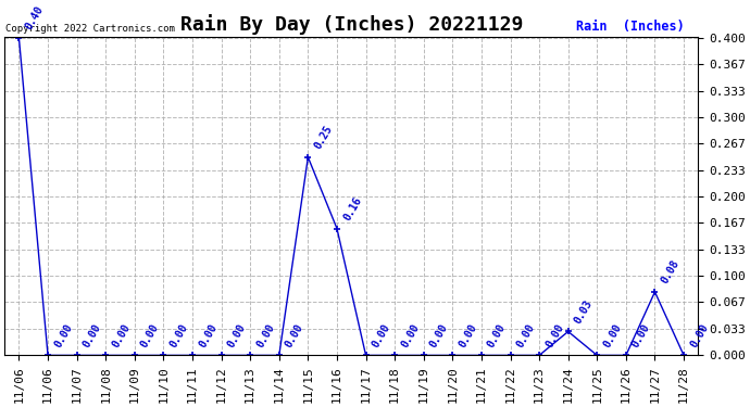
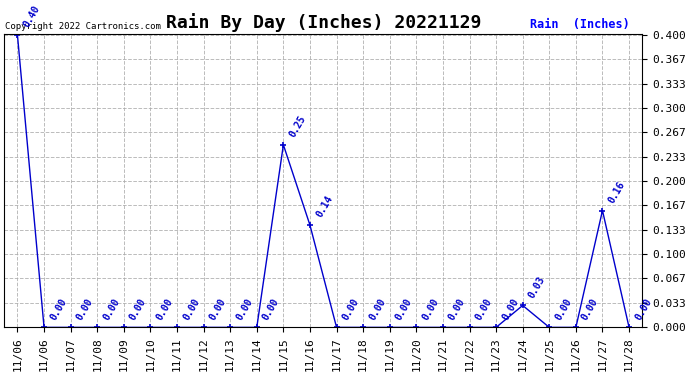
11/16: 0.16 -> 0.14
11/27: 0.08 -> 0.16
